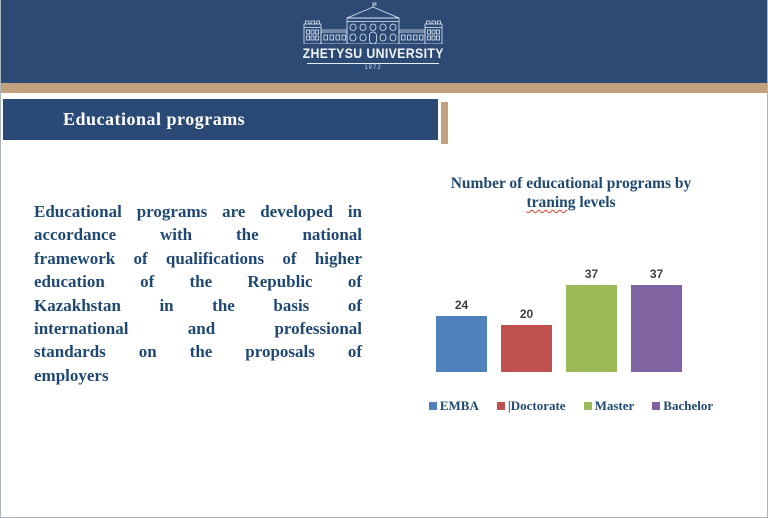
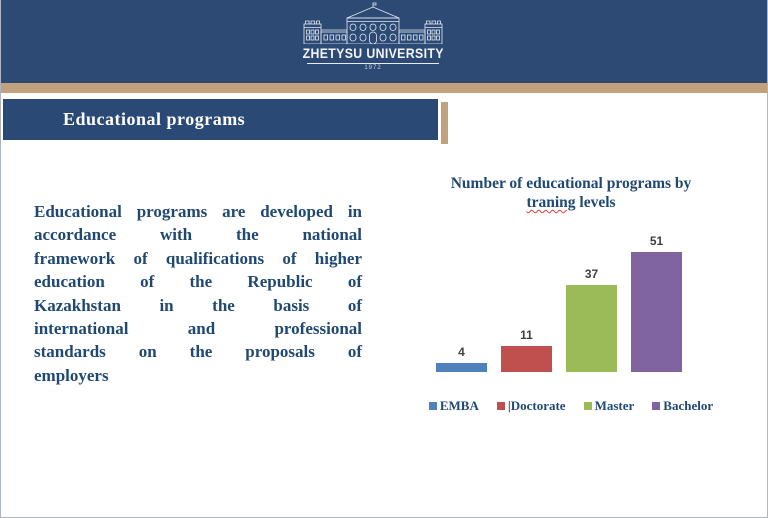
EMBA: 24 -> 4
|Doctorate: 20 -> 11
Bachelor: 37 -> 51
